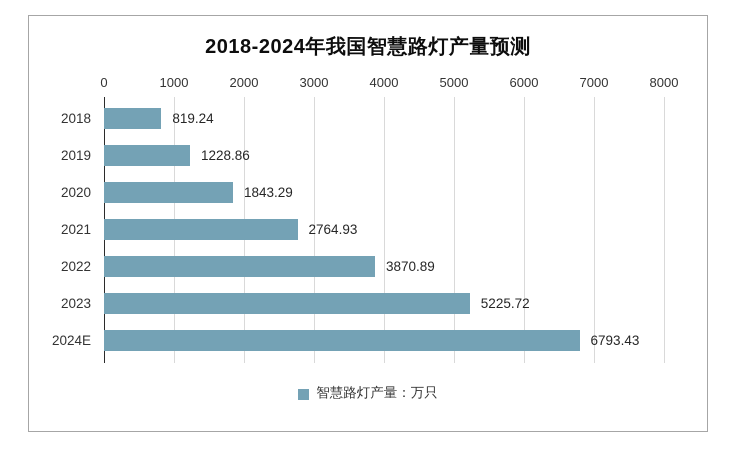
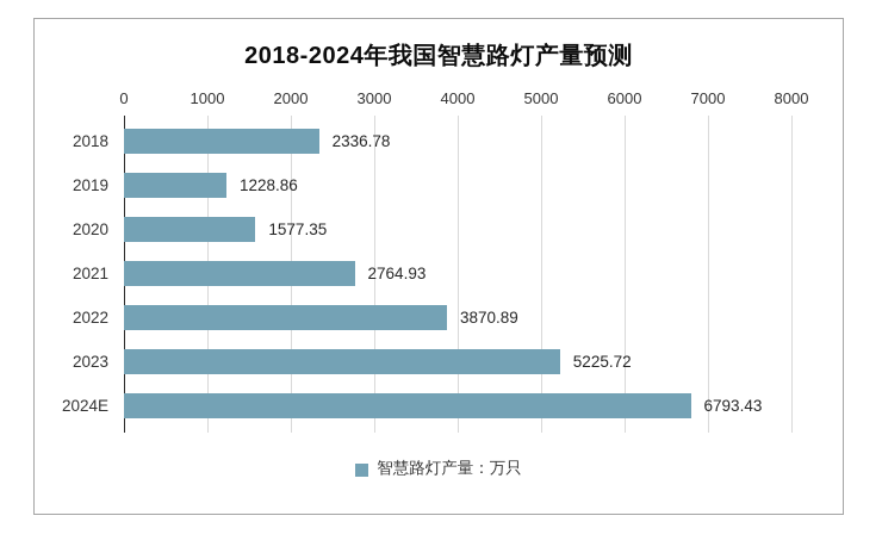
2018: 819.24 -> 2336.78
2020: 1843.29 -> 1577.35
